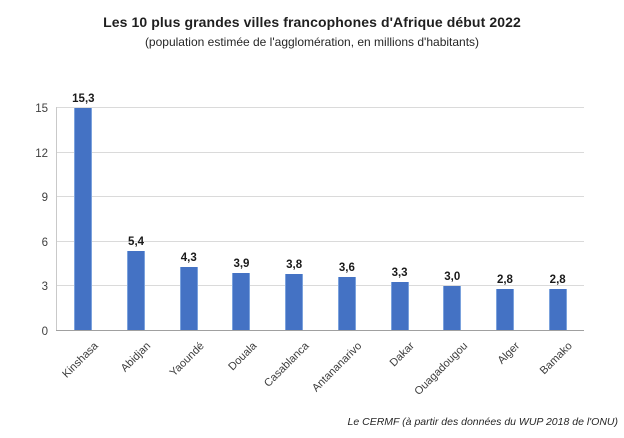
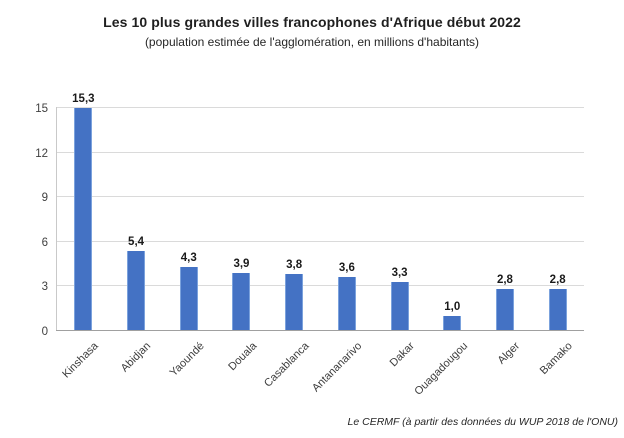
Ouagadougou: 3,0 -> 1,0
